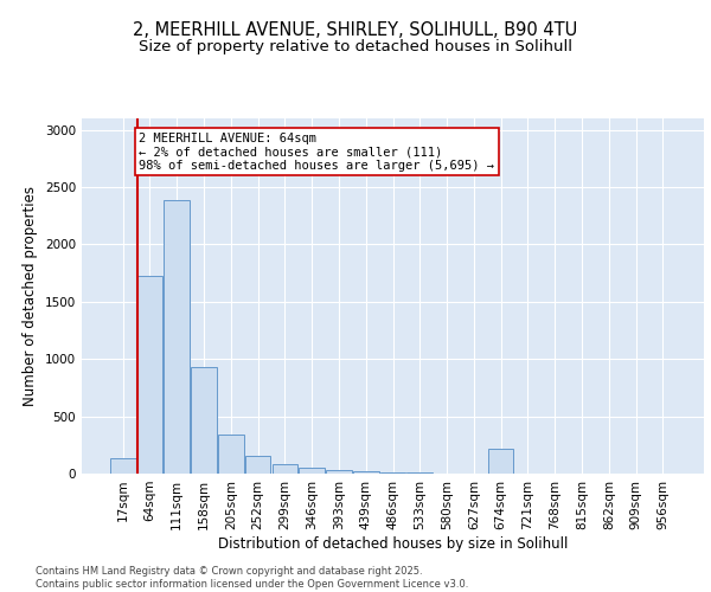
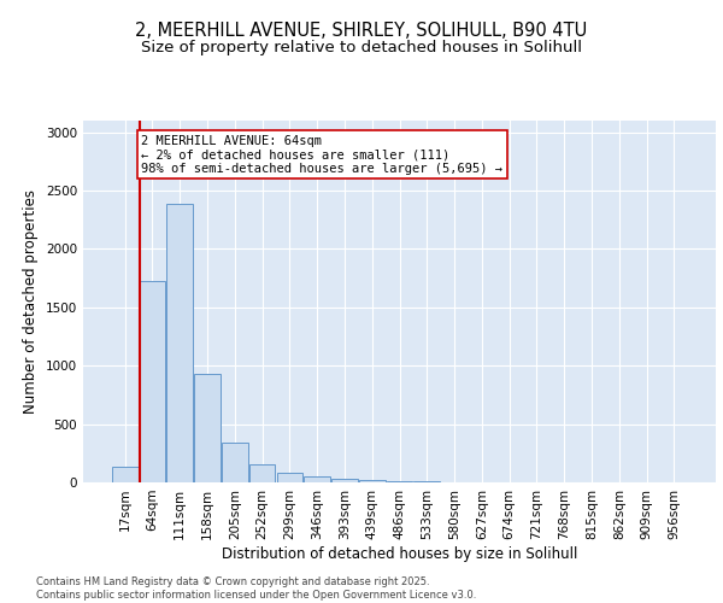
674sqm: 220 -> 0
